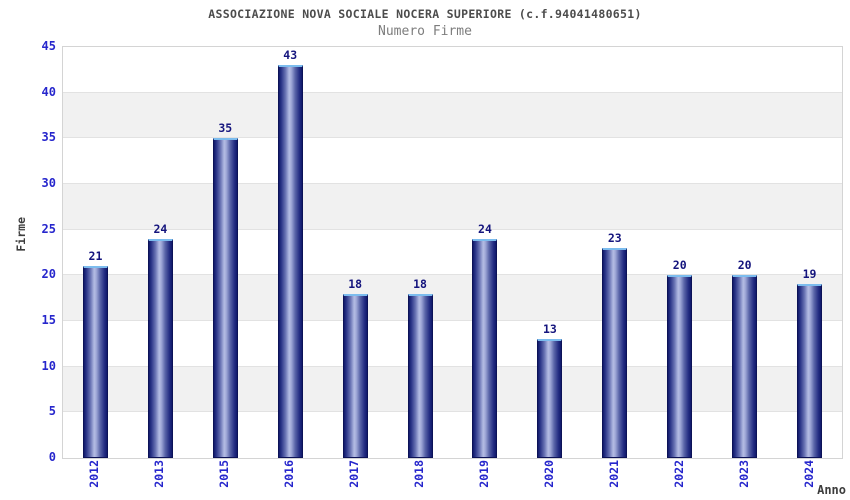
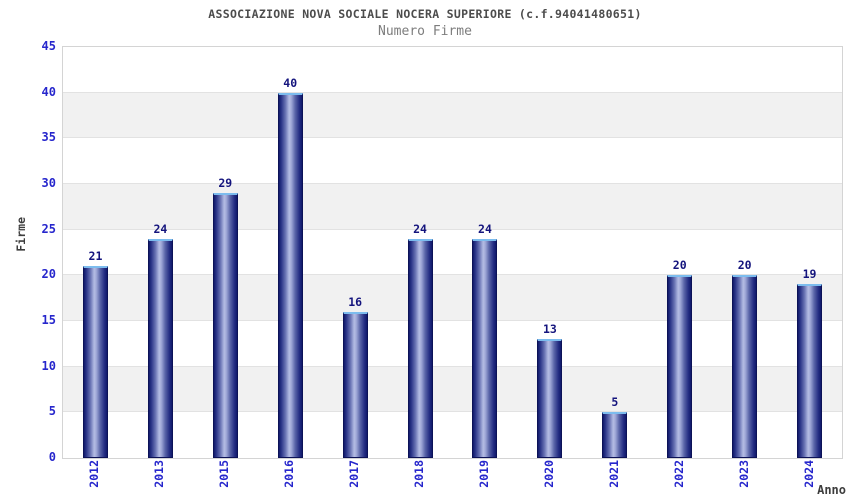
2015: 35 -> 29
2016: 43 -> 40
2017: 18 -> 16
2018: 18 -> 24
2021: 23 -> 5
